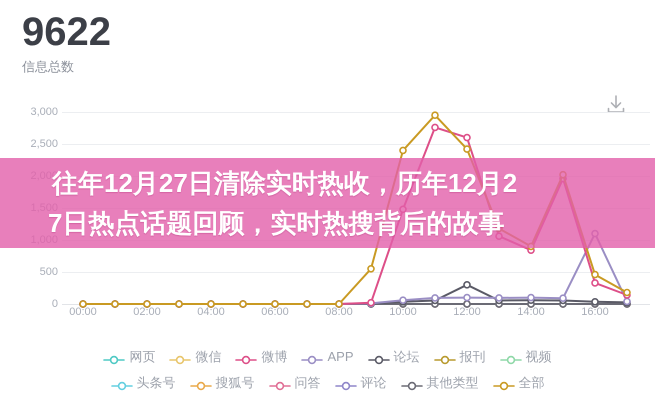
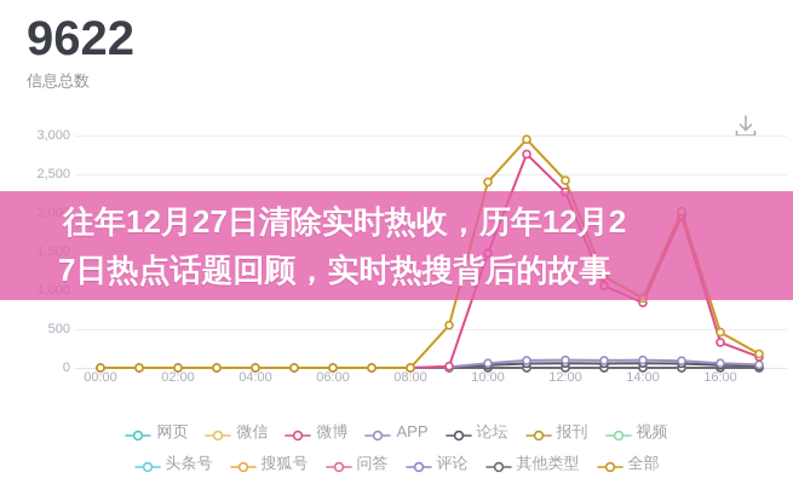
微博/12:00: 2600 -> 2300
论坛/12:00: 300 -> 100
APP/16:00: 1100 -> 100
